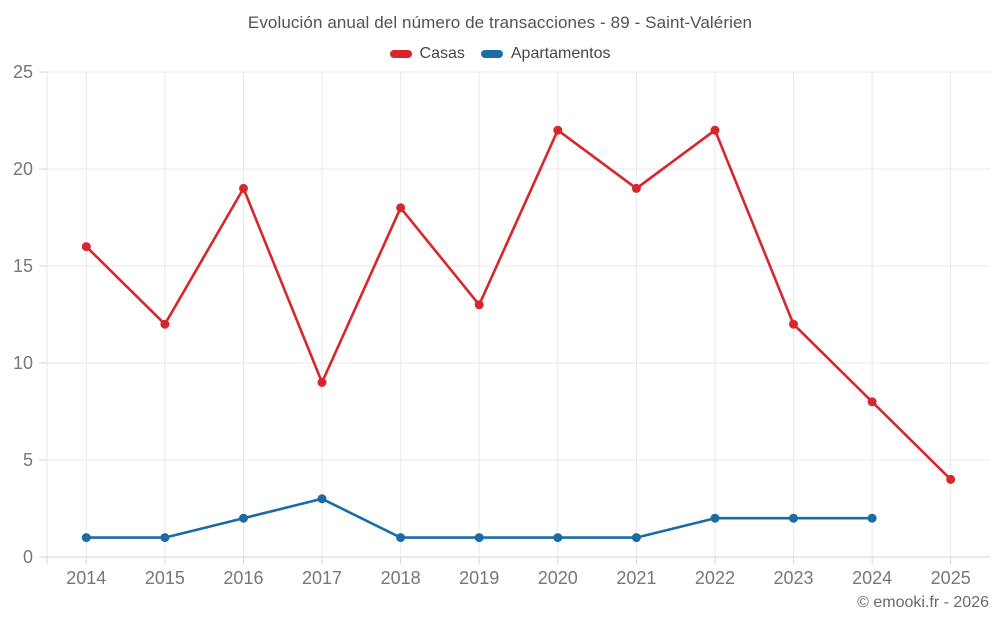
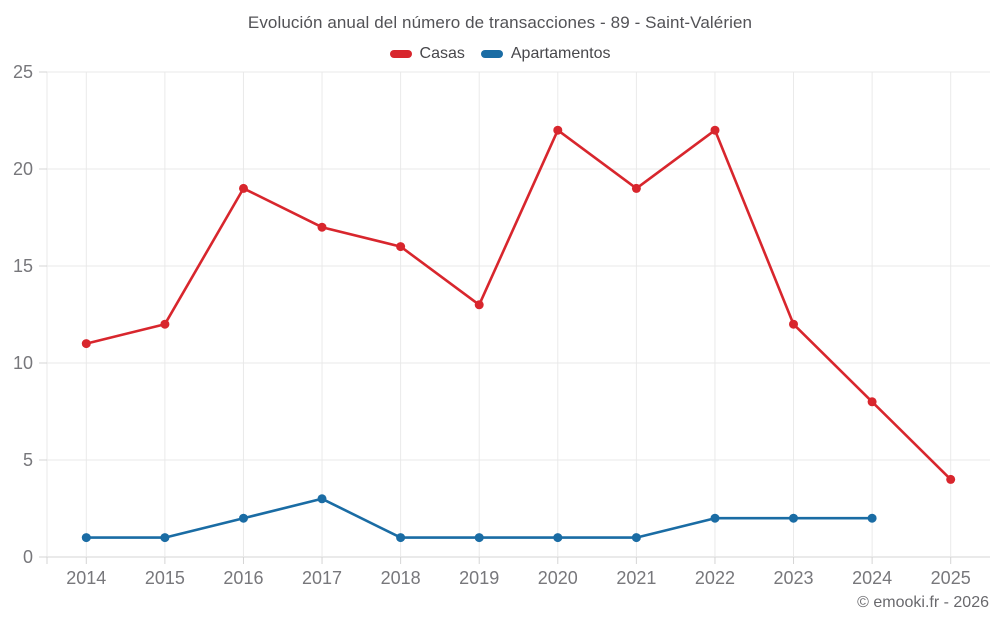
Casas/2014: 16 -> 11
Casas/2017: 9 -> 17
Casas/2018: 18 -> 16
